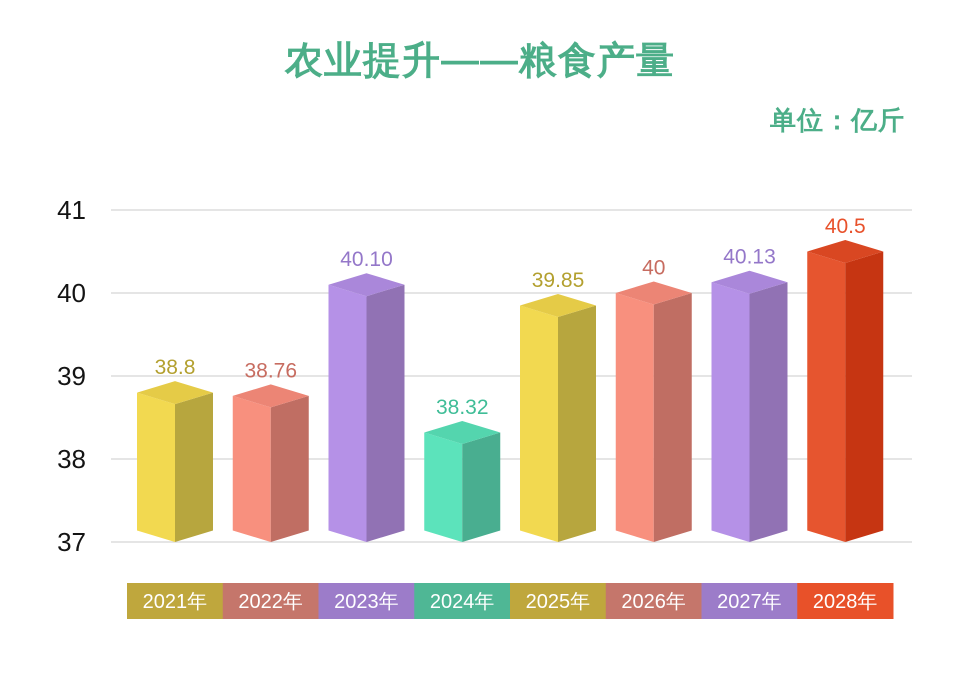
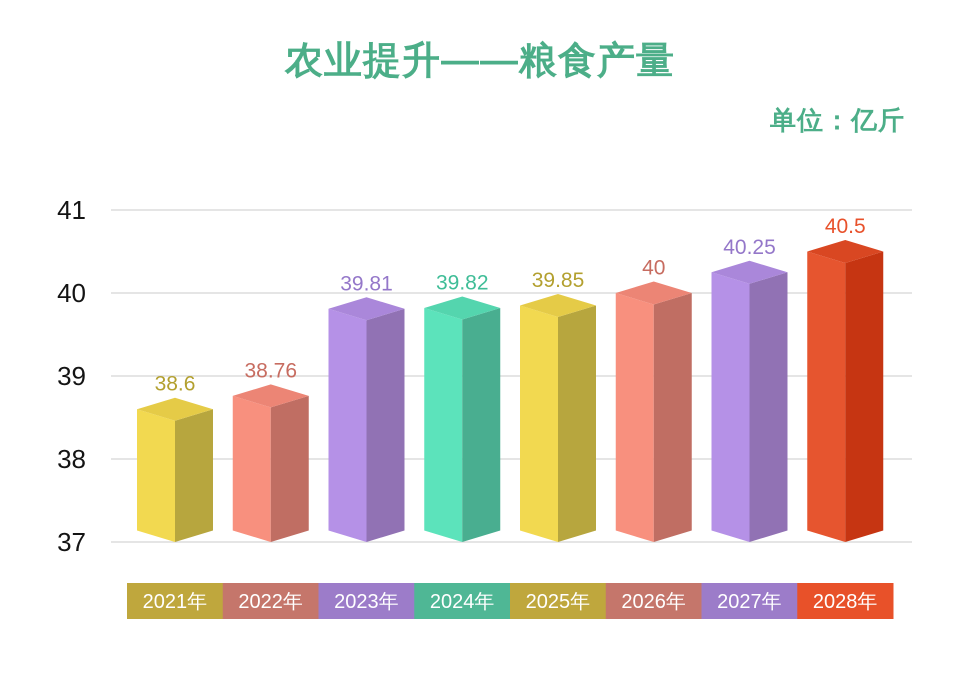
2021年: 38.8 -> 38.6
2023年: 40.10 -> 39.81
2024年: 38.32 -> 39.82
2027年: 40.13 -> 40.25
